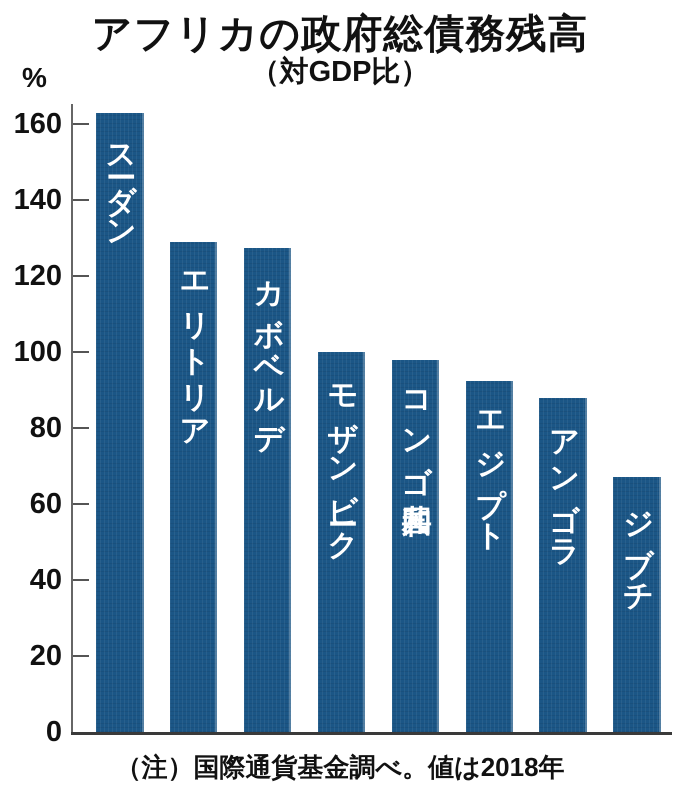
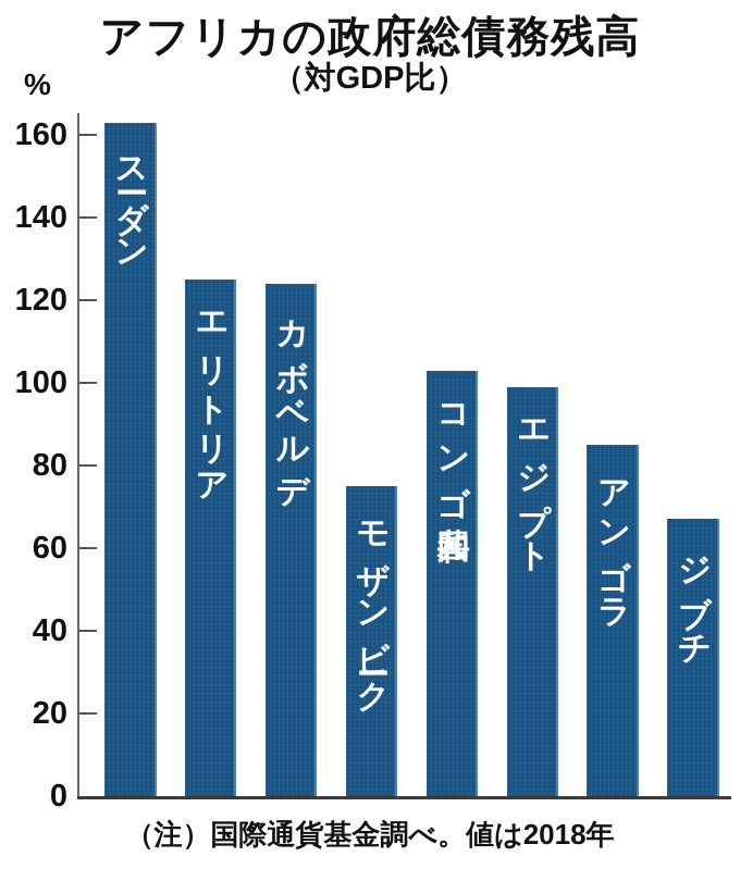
エリトリア: 129 -> 125
カボベルデ: 128 -> 124
モザンビーク: 100 -> 75
コンゴ共和国: 98 -> 103
エジプト: 92 -> 99
アンゴラ: 88 -> 85
